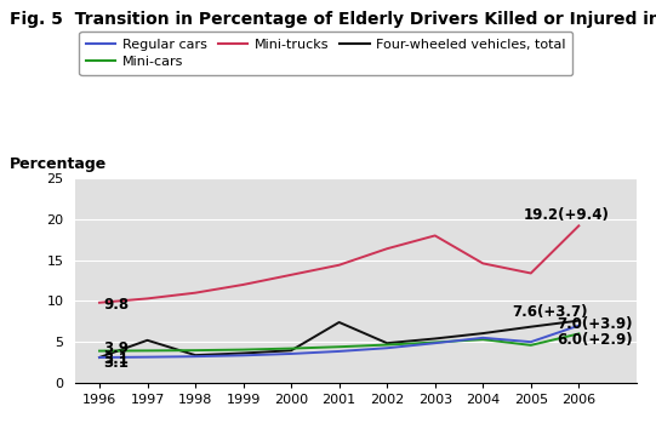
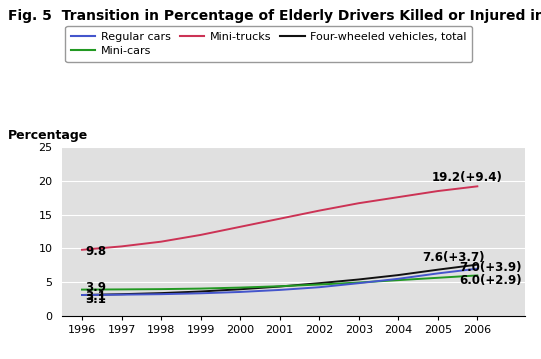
Four-wheeled vehicles, total/1997: 5.2 -> 3.2
Four-wheeled vehicles, total/2001: 7.4 -> 4.3
Mini-trucks/2002: 16.4 -> 15.6
Mini-trucks/2003: 18.0 -> 16.7
Mini-trucks/2004: 14.6 -> 17.6
Regular cars/2005: 5.0 -> 6.3
Mini-cars/2005: 4.6 -> 5.7
Mini-trucks/2005: 13.4 -> 18.5
